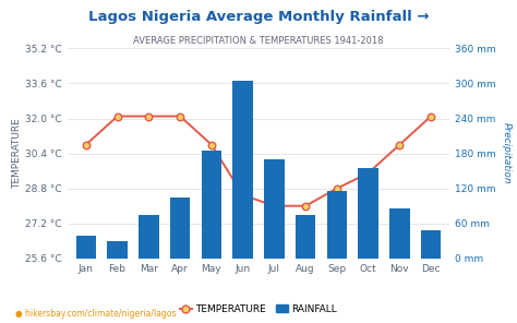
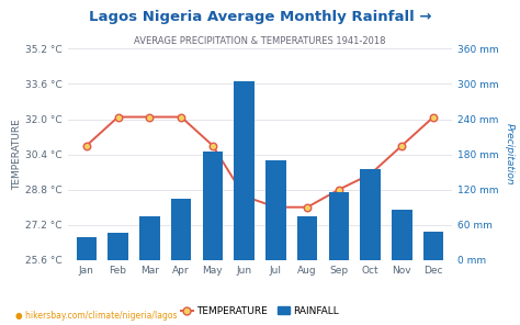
RAINFALL/Feb: 30 mm -> 46 mm
